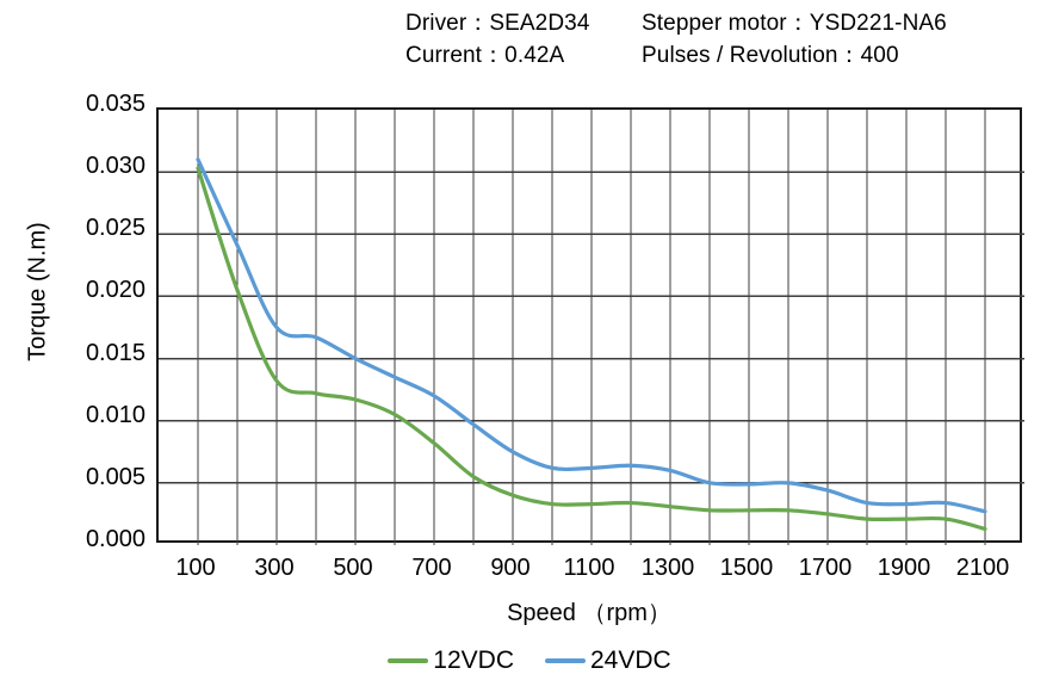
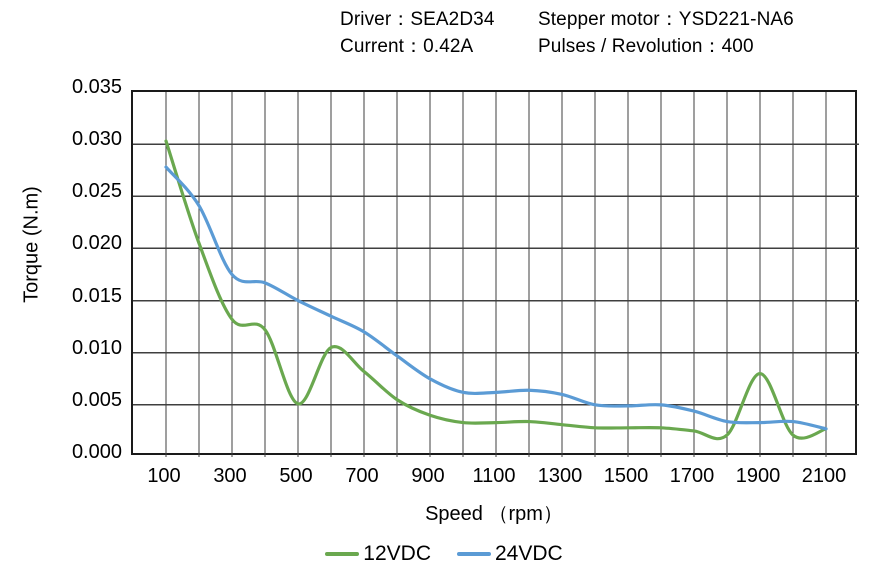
24VDC/100: 0.0310 -> 0.0278
12VDC/500: 0.0117 -> 0.0051
12VDC/1900: 0.0021 -> 0.0080
12VDC/2100: 0.0013 -> 0.0027
